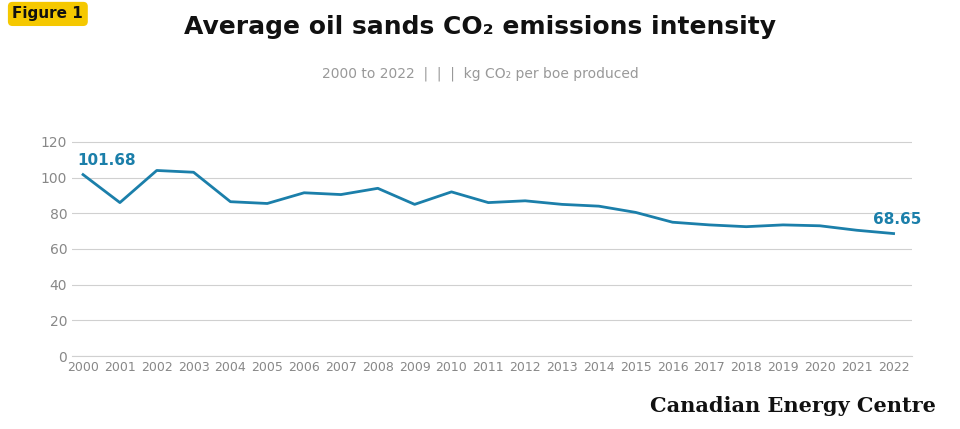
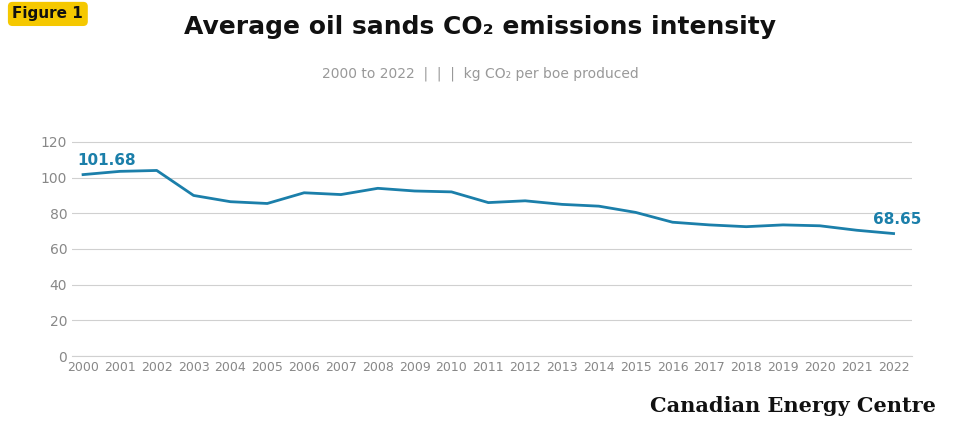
2001: 86 -> 104
2003: 103 -> 90
2009: 85 -> 92
